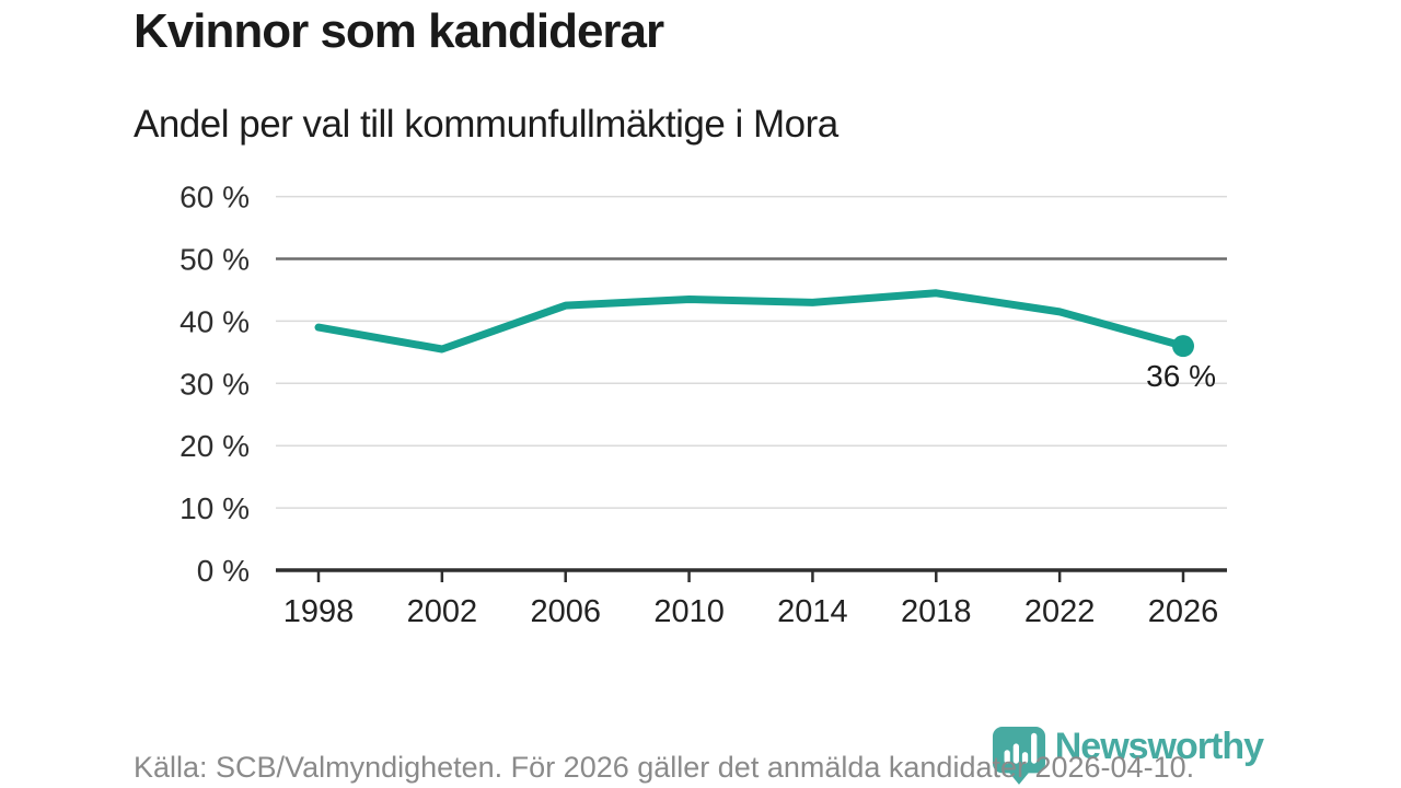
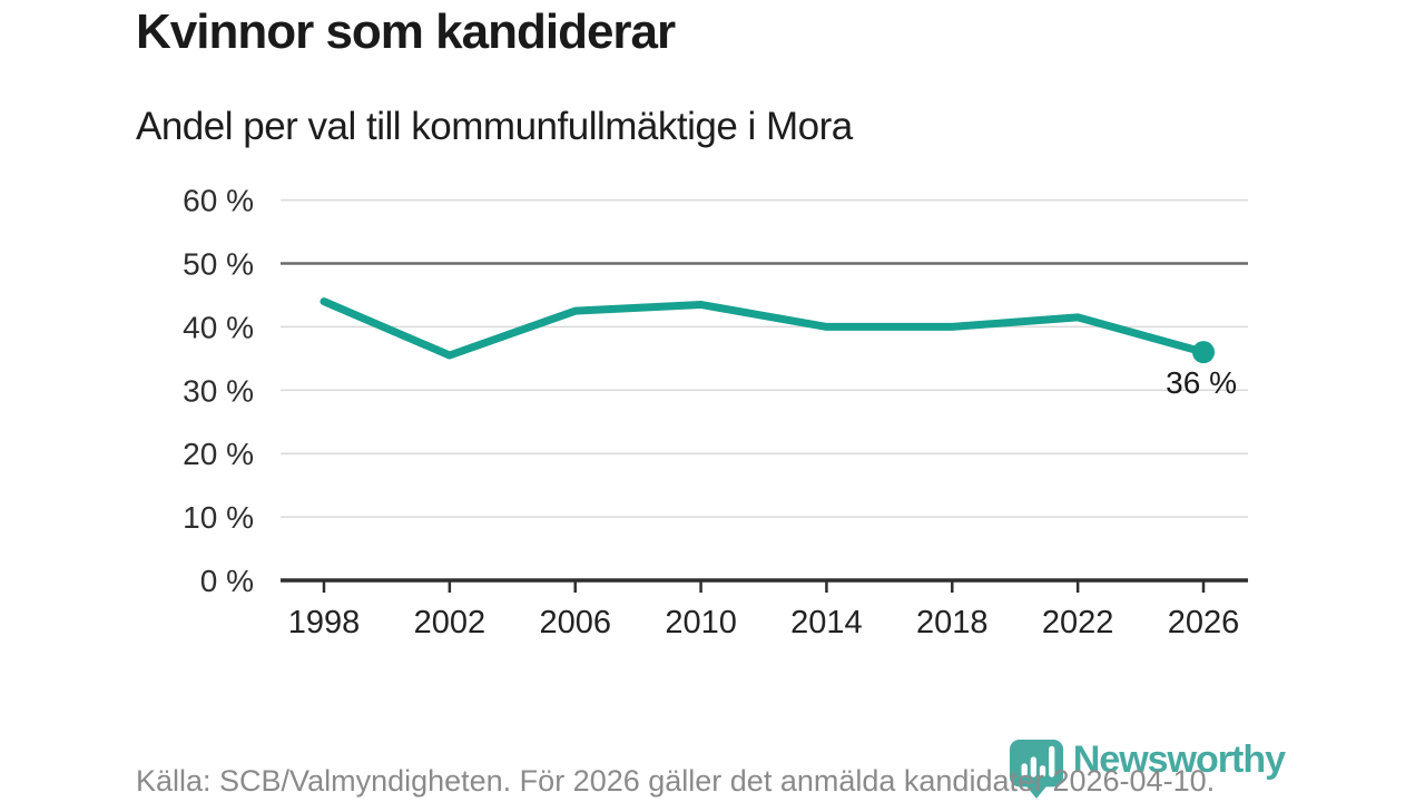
1998: 39% -> 44%
2014: 43% -> 40%
2018: 44% -> 40%
